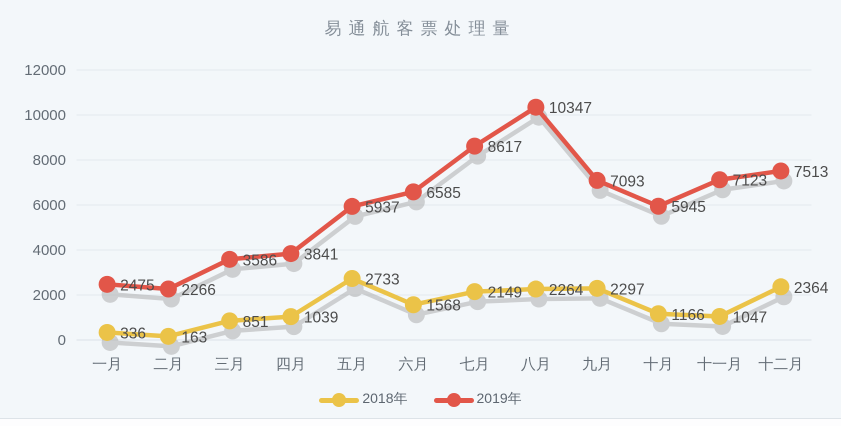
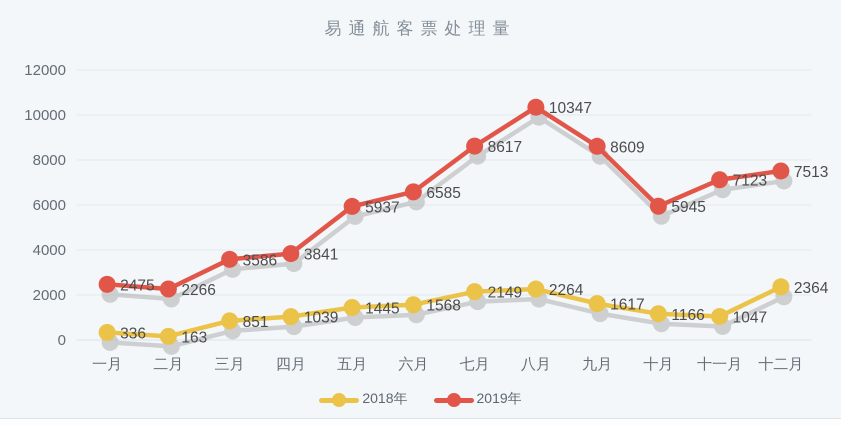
2018年/五月: 2733 -> 1445
2018年/九月: 2297 -> 1617
2019年/九月: 7093 -> 8609
